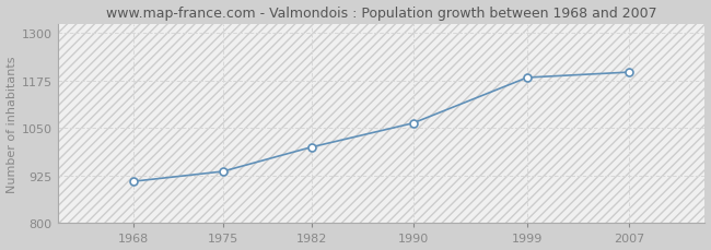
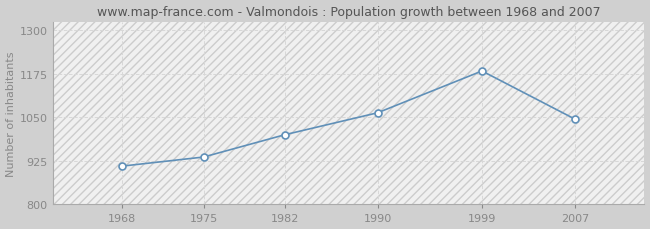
2007: 1197 -> 1045
